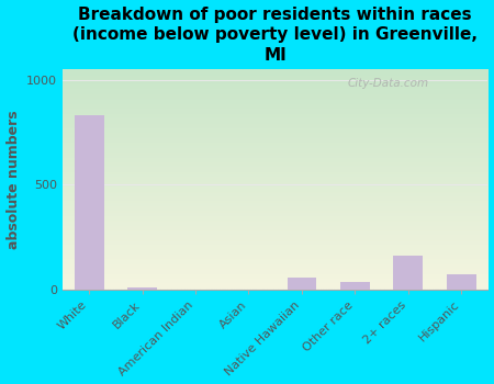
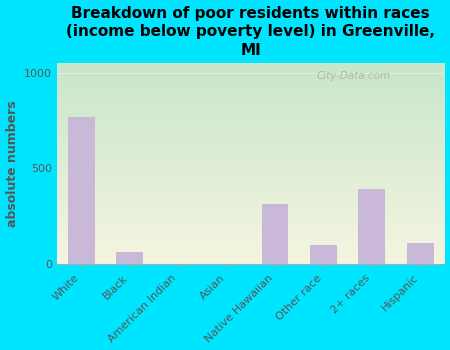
White: 830 -> 770
Black: 10 -> 60
Native Hawaiian: 60 -> 310
Other race: 40 -> 100
2+ races: 160 -> 390
Hispanic: 70 -> 110
